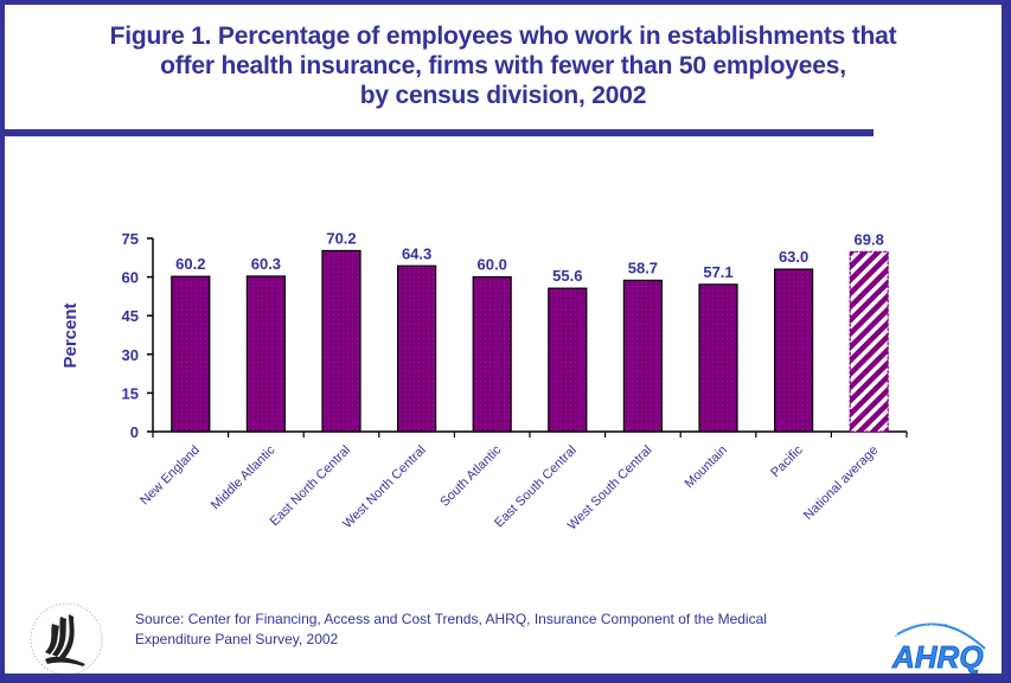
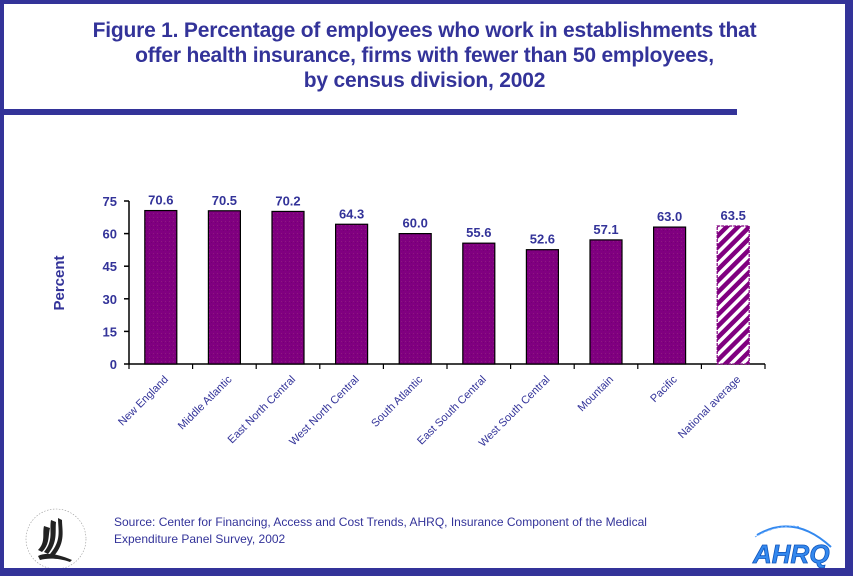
New England: 60.2 -> 70.6
Middle Atlantic: 60.3 -> 70.5
West South Central: 58.7 -> 52.6
National average: 69.8 -> 63.5
